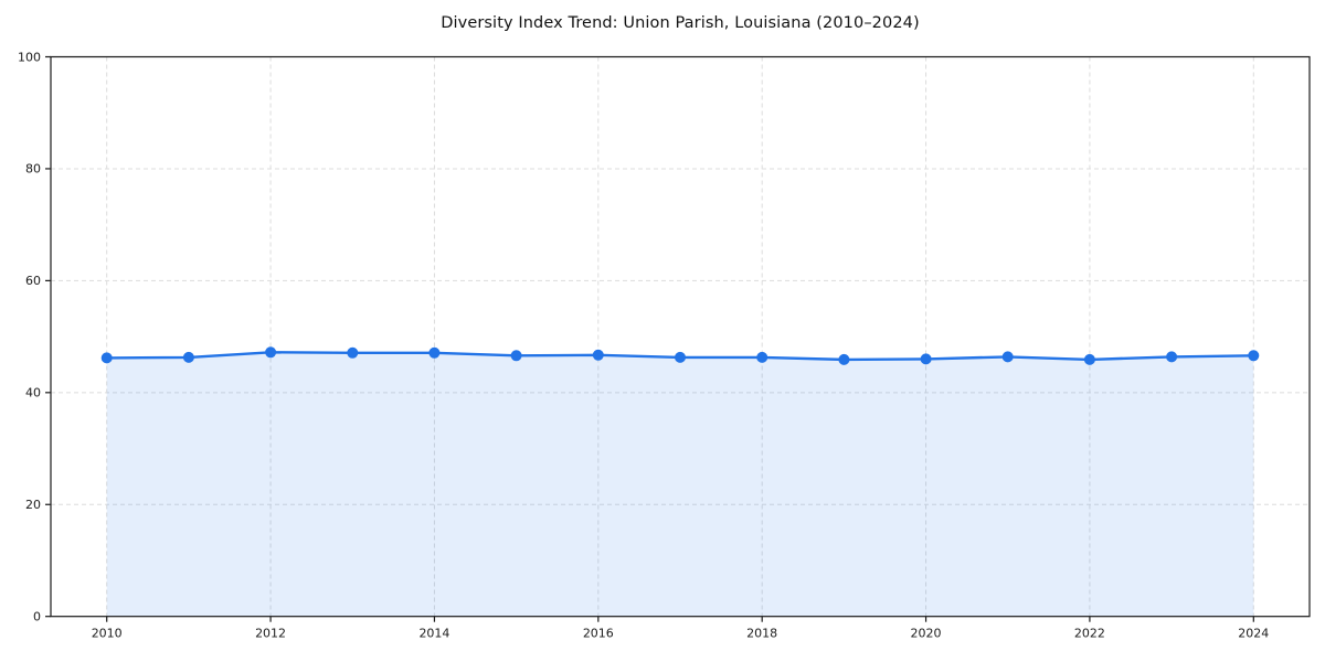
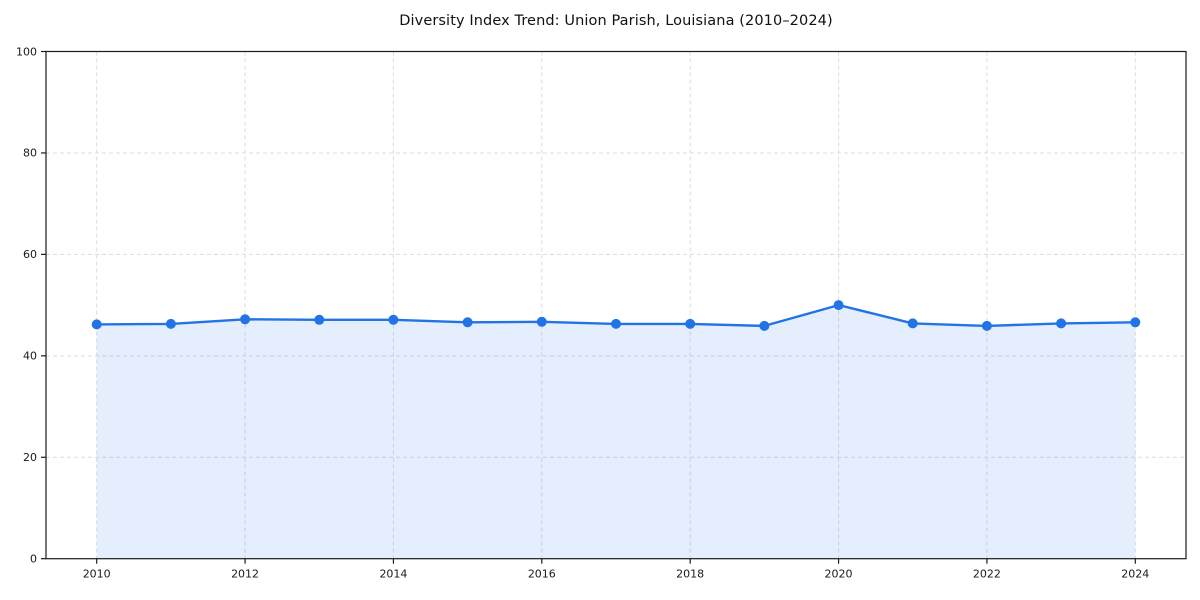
2020: 46 -> 50
